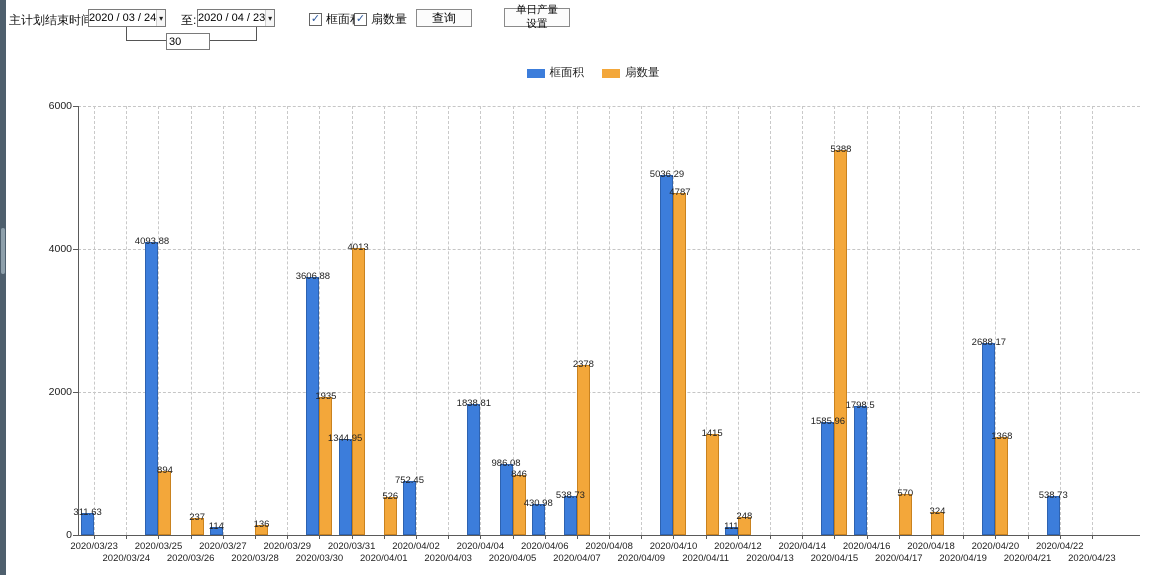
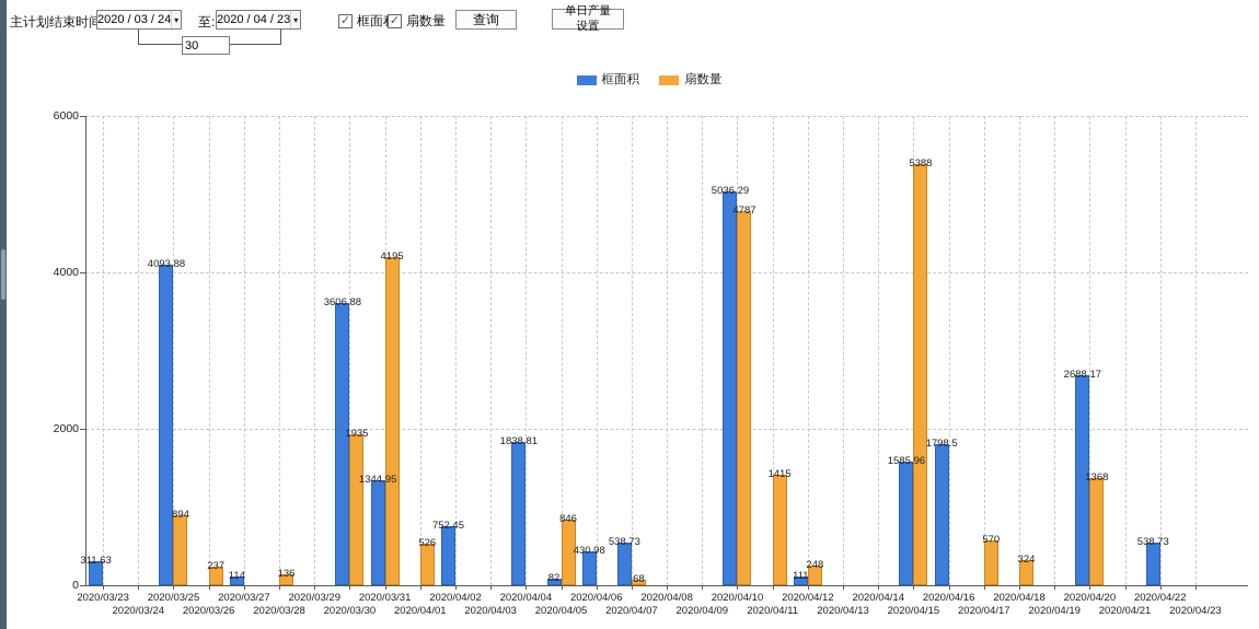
扇数量/2020/03/31: 4013 -> 4195
框面积/2020/04/05: 986.08 -> 82
扇数量/2020/04/07: 2378 -> 68
